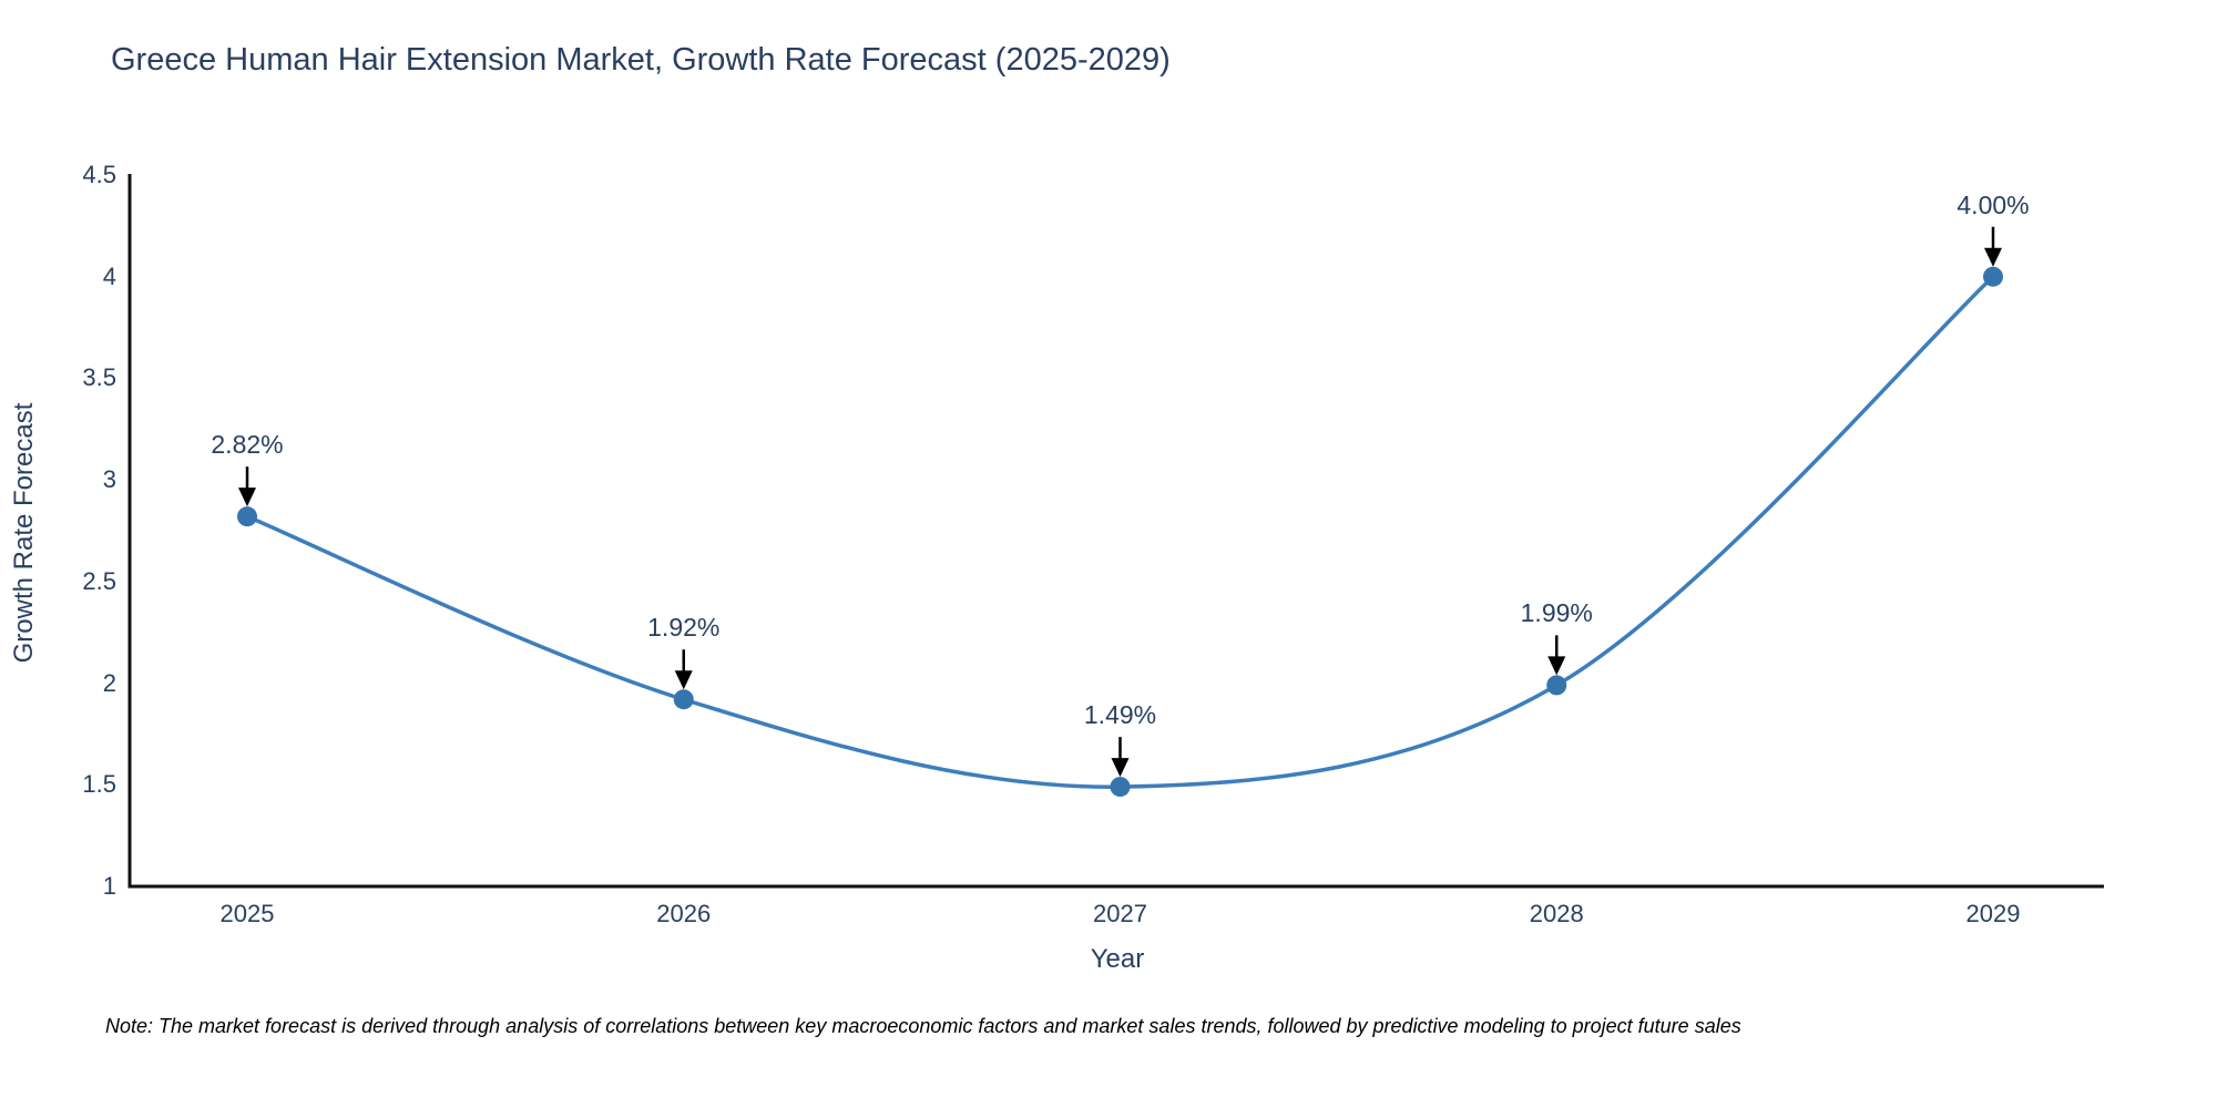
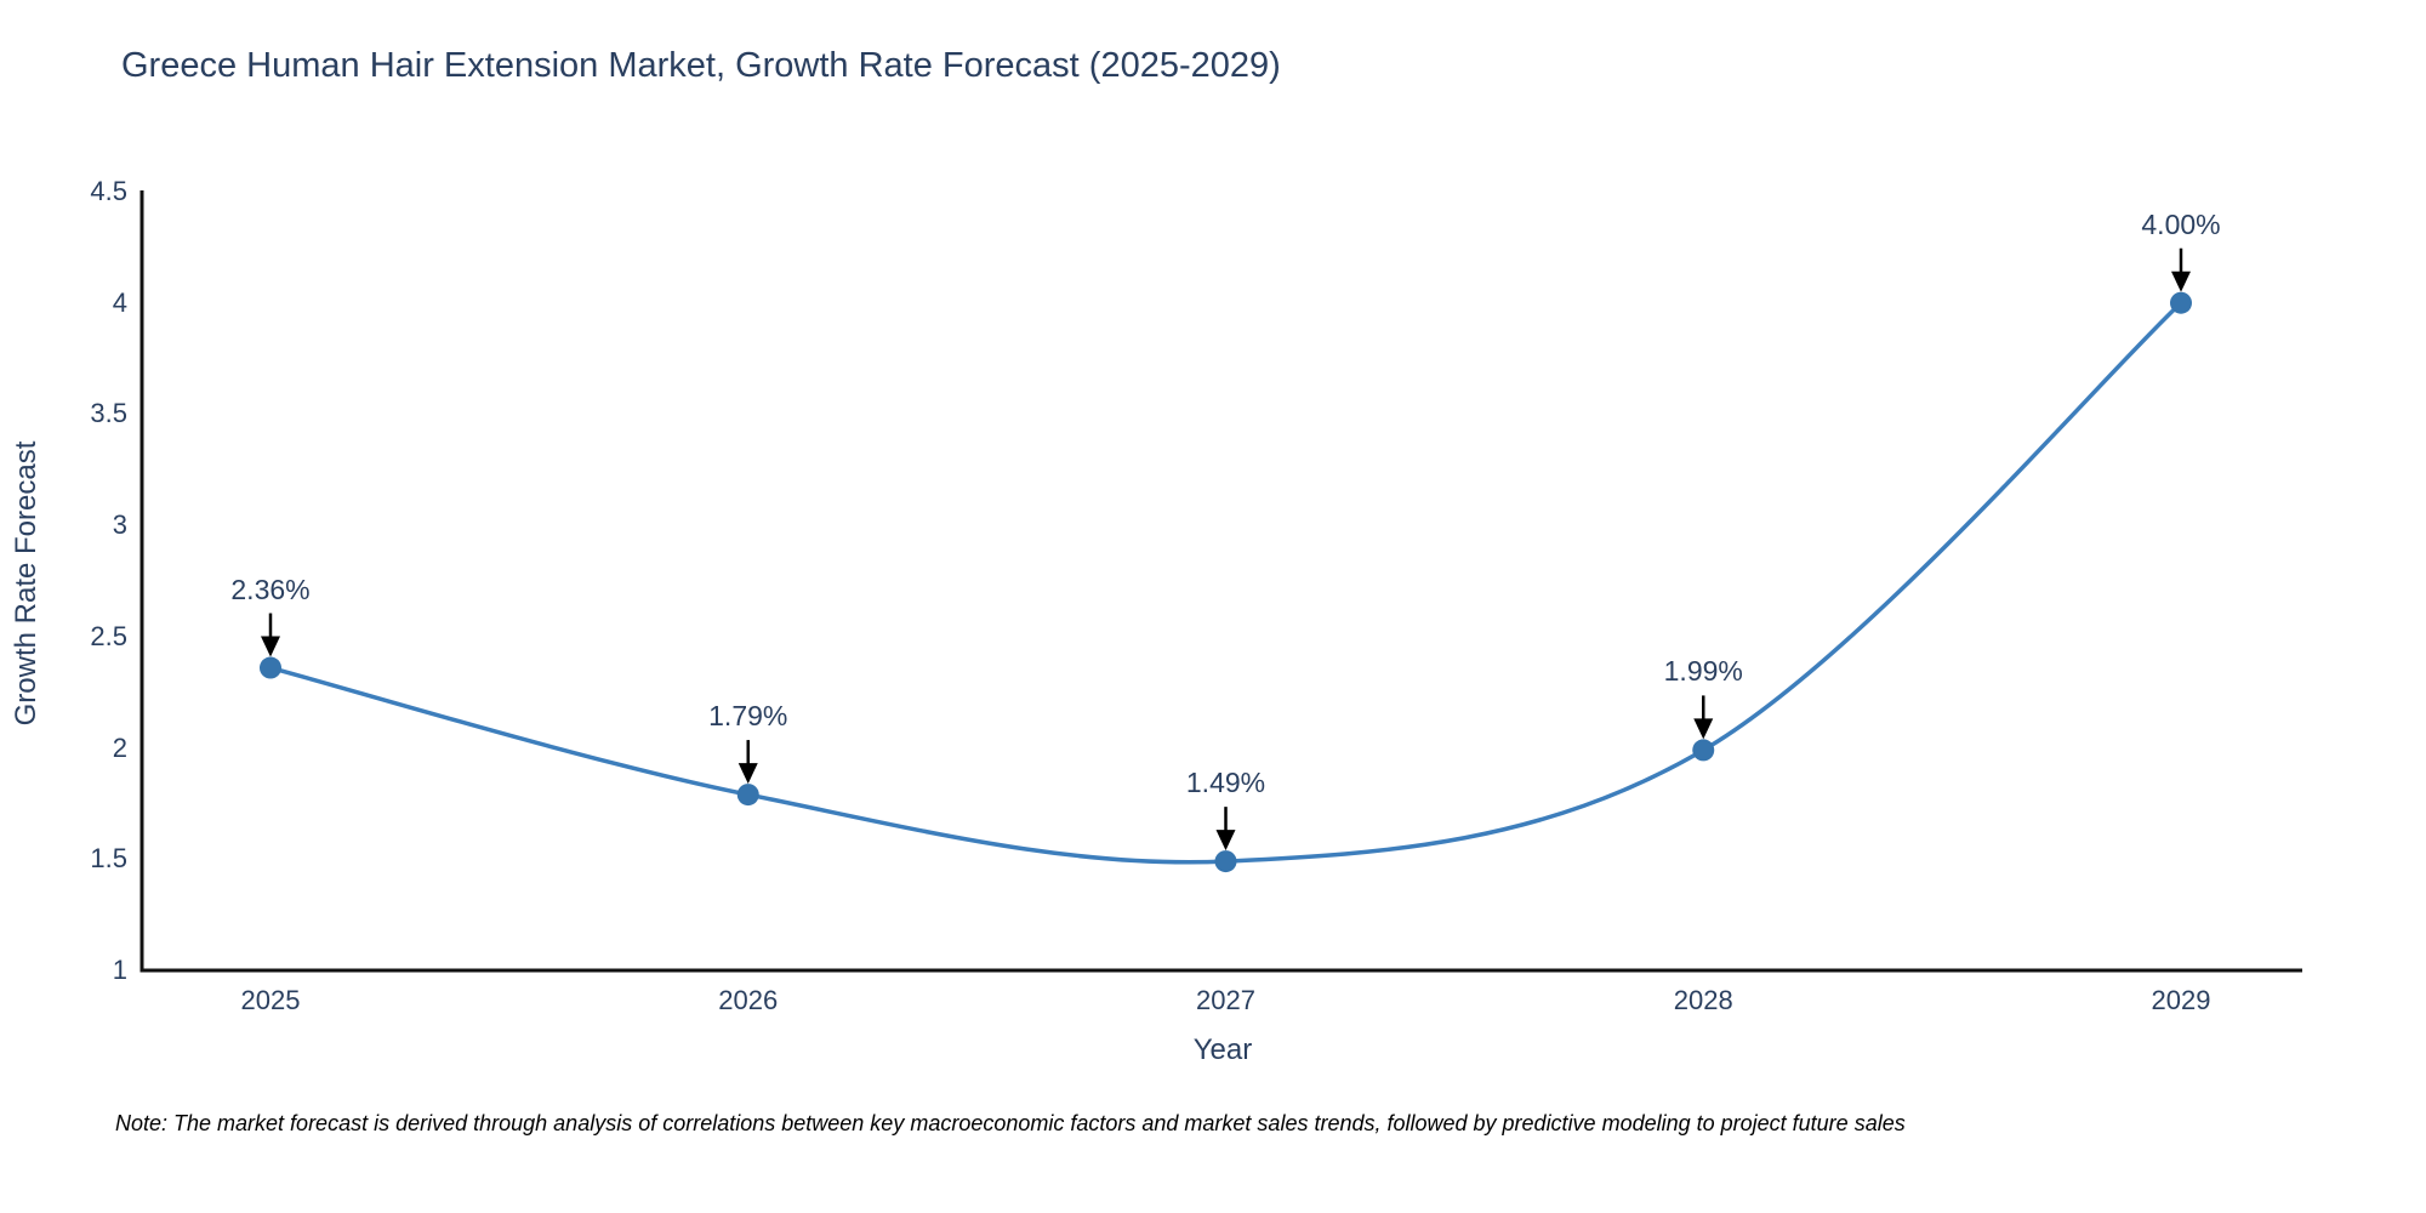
2025: 2.82% -> 2.36%
2026: 1.92% -> 1.79%
